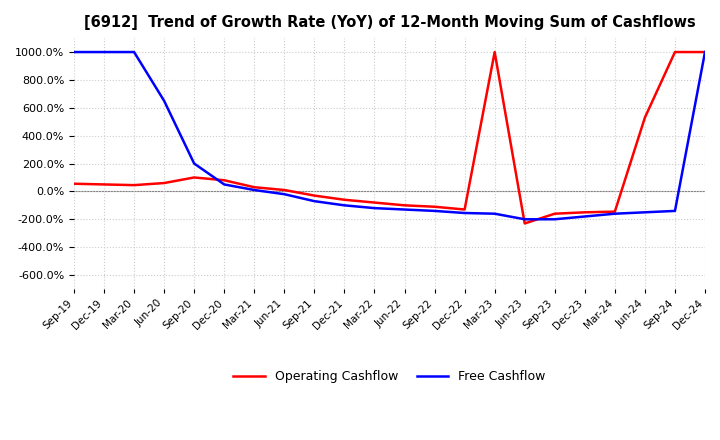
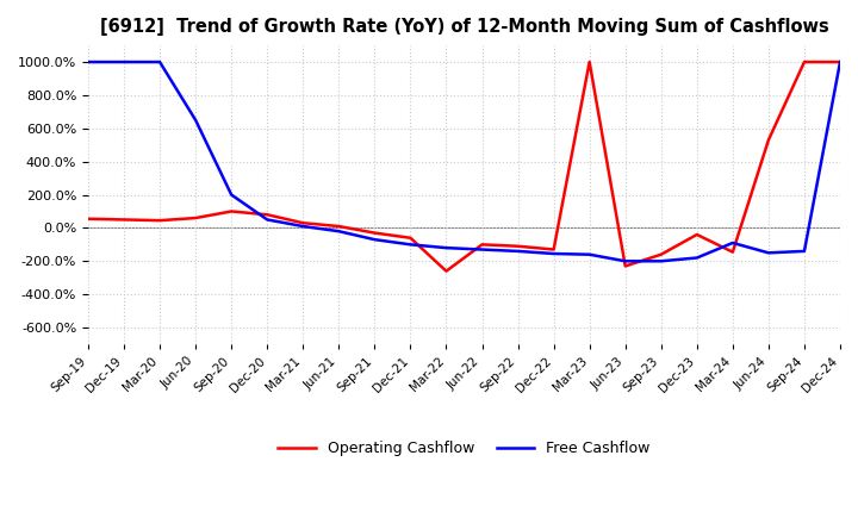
Operating Cashflow/Mar-22: -80% -> -260%
Operating Cashflow/Dec-23: -150% -> -40%
Free Cashflow/Mar-24: -160% -> -90%
